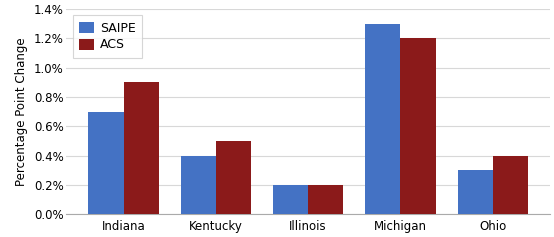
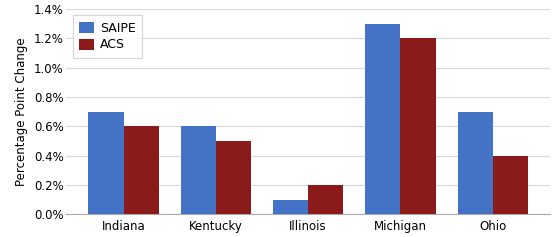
ACS/Indiana: 0.9% -> 0.6%
SAIPE/Kentucky: 0.4% -> 0.6%
SAIPE/Illinois: 0.2% -> 0.1%
SAIPE/Ohio: 0.3% -> 0.7%
